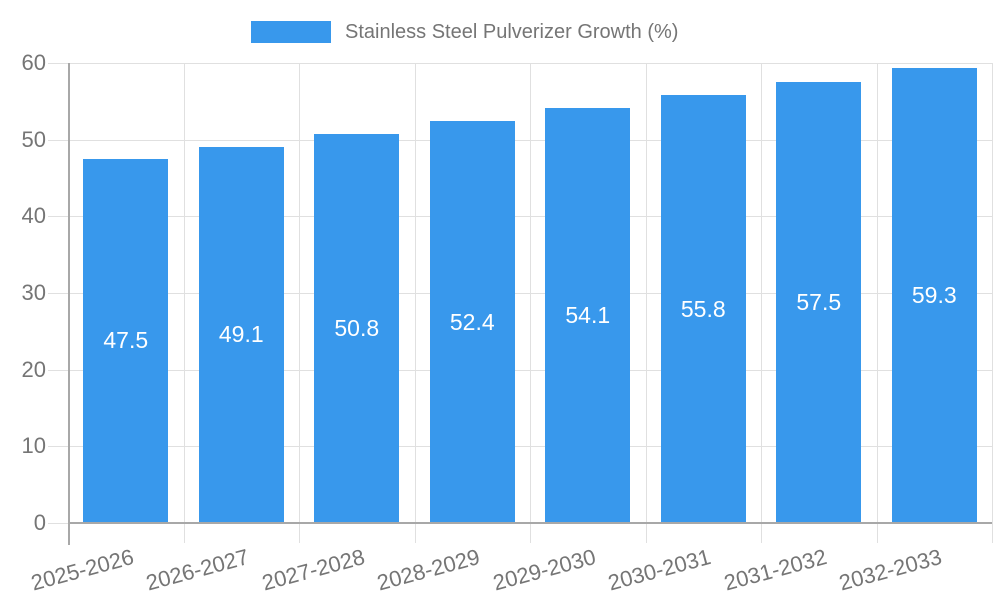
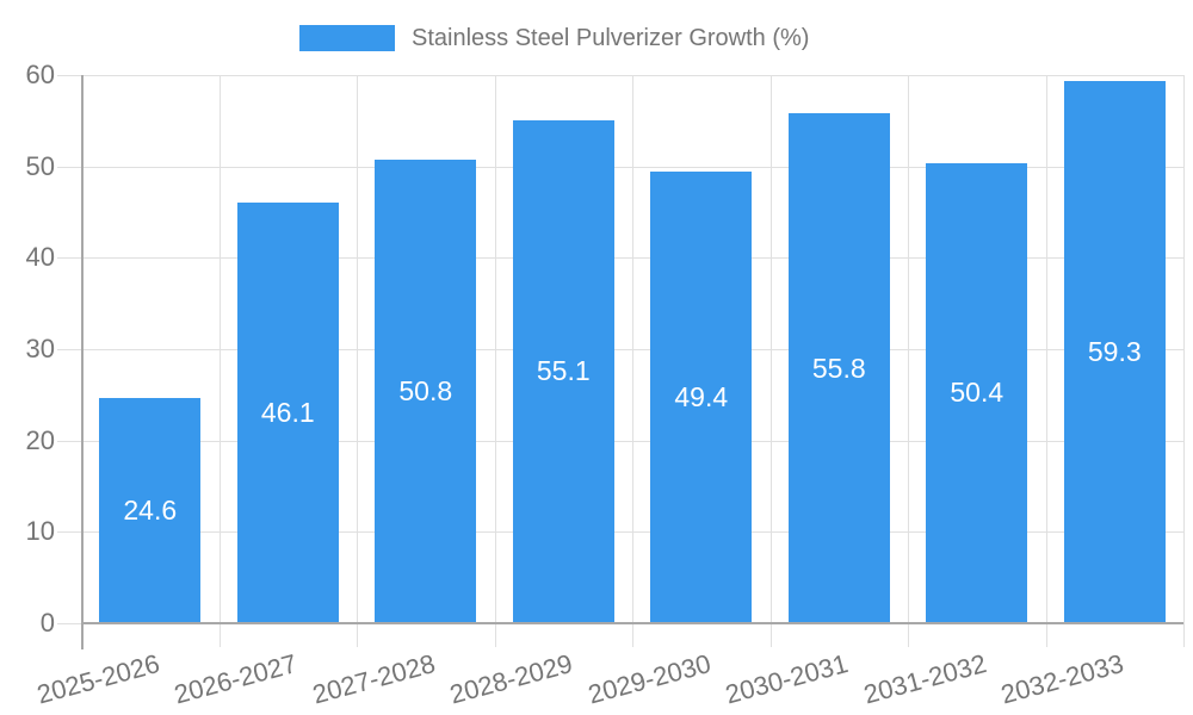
2025-2026: 47.5 -> 24.6
2026-2027: 49.1 -> 46.1
2028-2029: 52.4 -> 55.1
2029-2030: 54.1 -> 49.4
2031-2032: 57.5 -> 50.4
